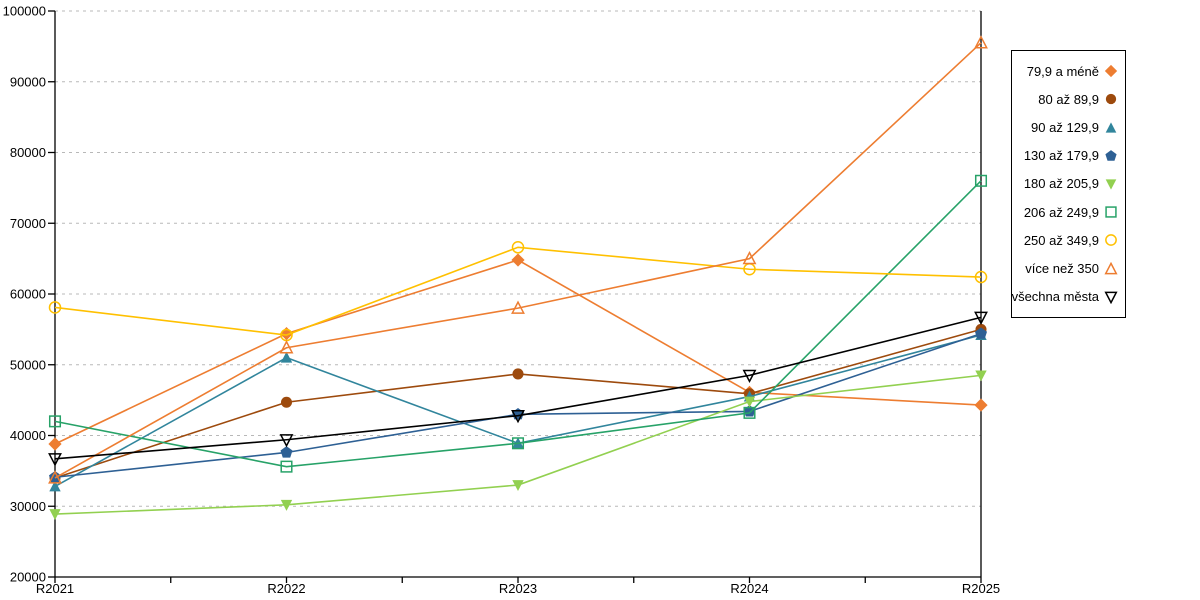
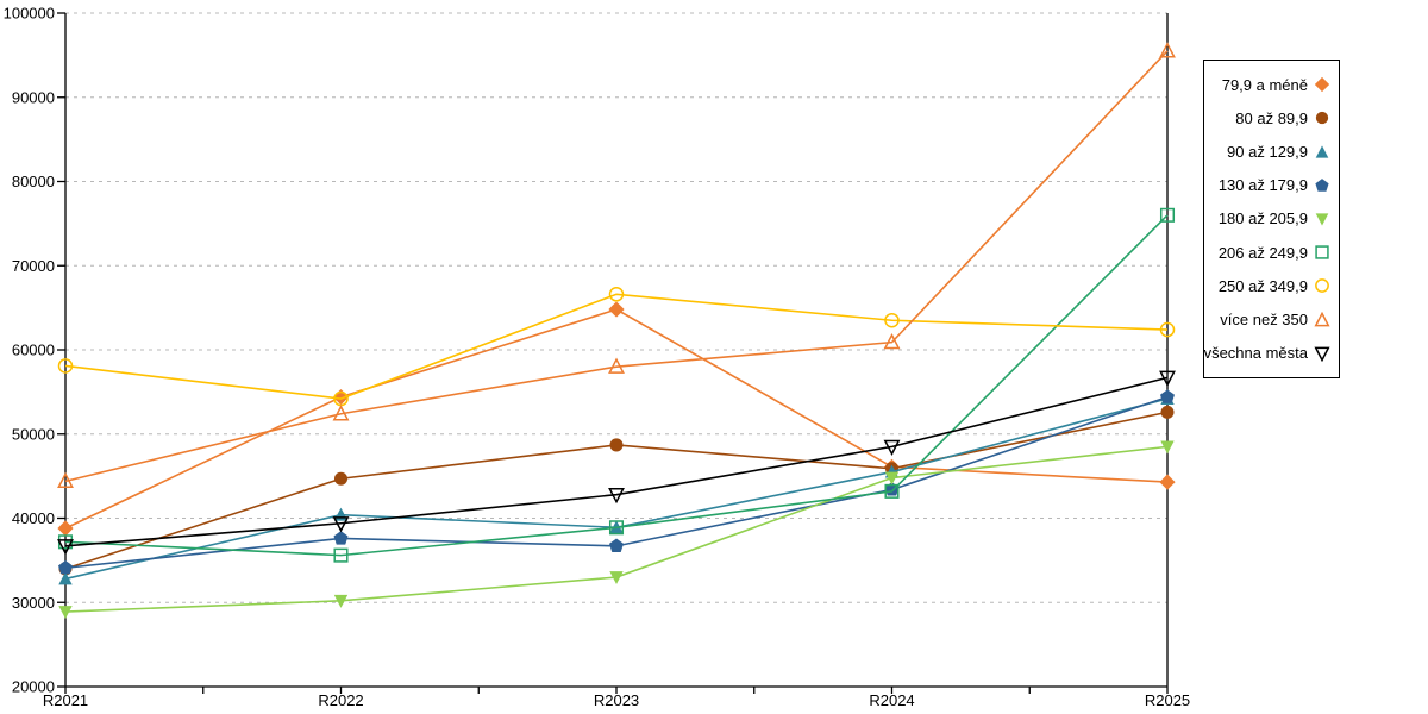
206 až 249,9/R2021: 42000 -> 37000
více než 350/R2021: 34000 -> 44000
90 až 129,9/R2022: 51000 -> 40000
130 až 179,9/R2023: 43000 -> 37000
více než 350/R2024: 65000 -> 61000
80 až 89,9/R2025: 55000 -> 53000
